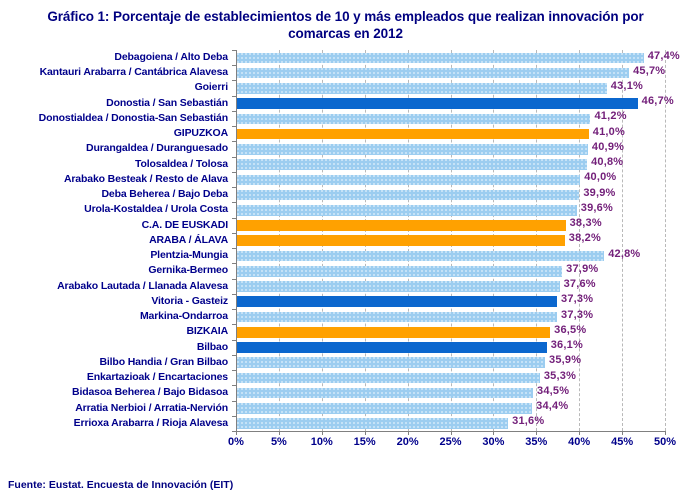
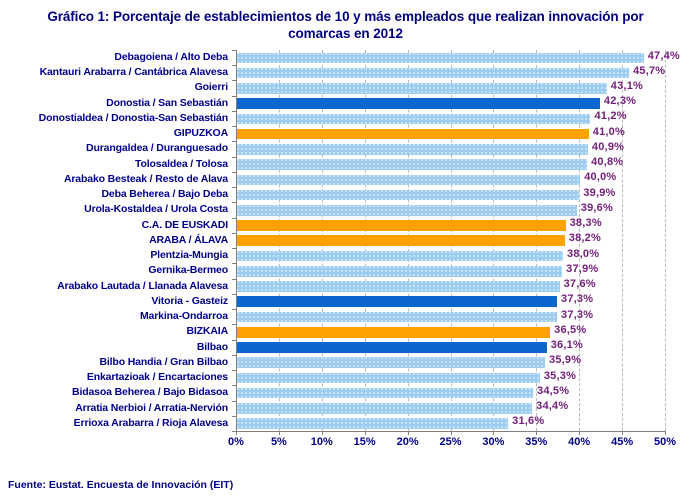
Donostia / San Sebastián: 46,7% -> 42,3%
Plentzia-Mungia: 42,8% -> 38,0%
